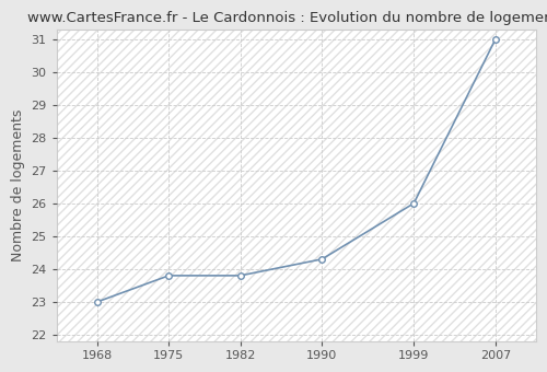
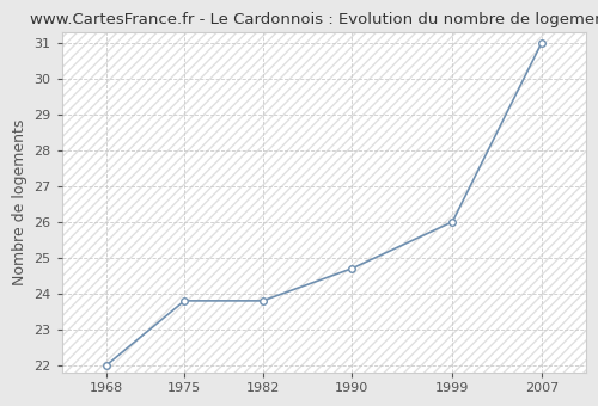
1968: 23.0 -> 22.0
1990: 24.3 -> 24.7
